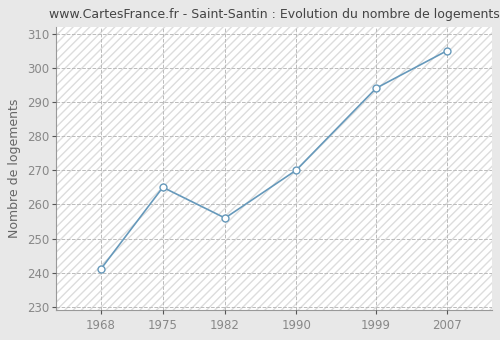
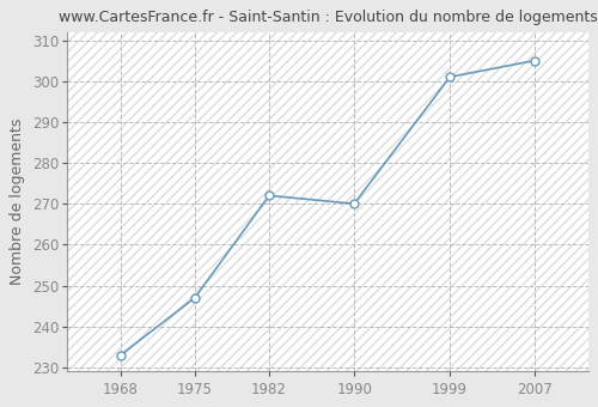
1968: 241 -> 233
1975: 265 -> 247
1982: 256 -> 272
1999: 294 -> 301
